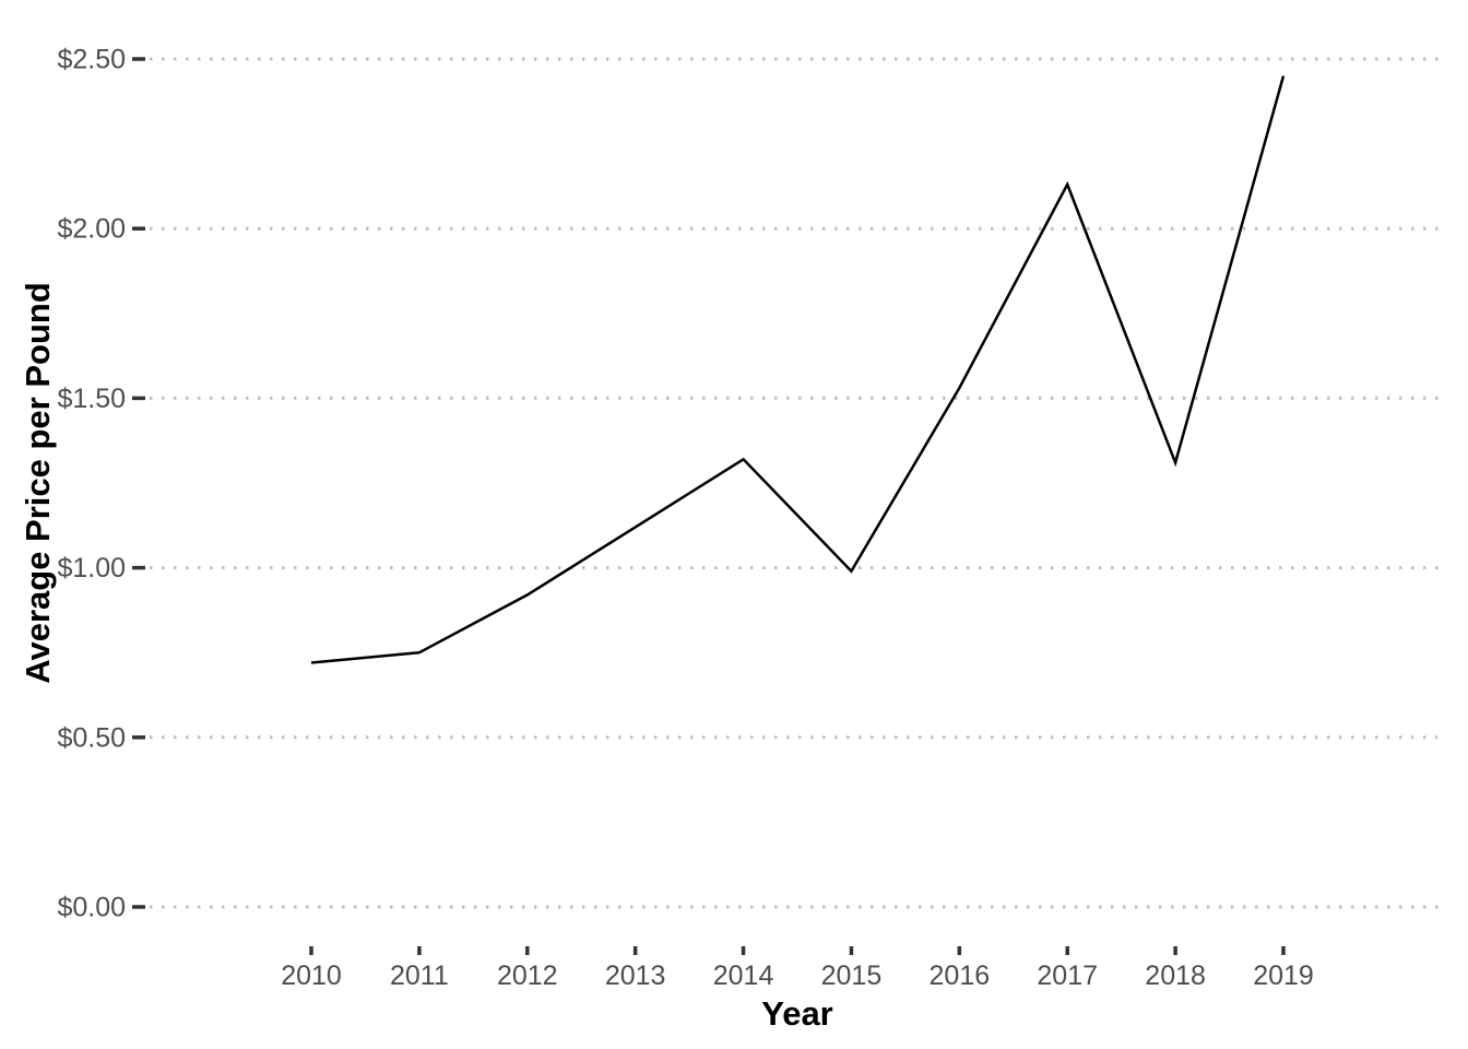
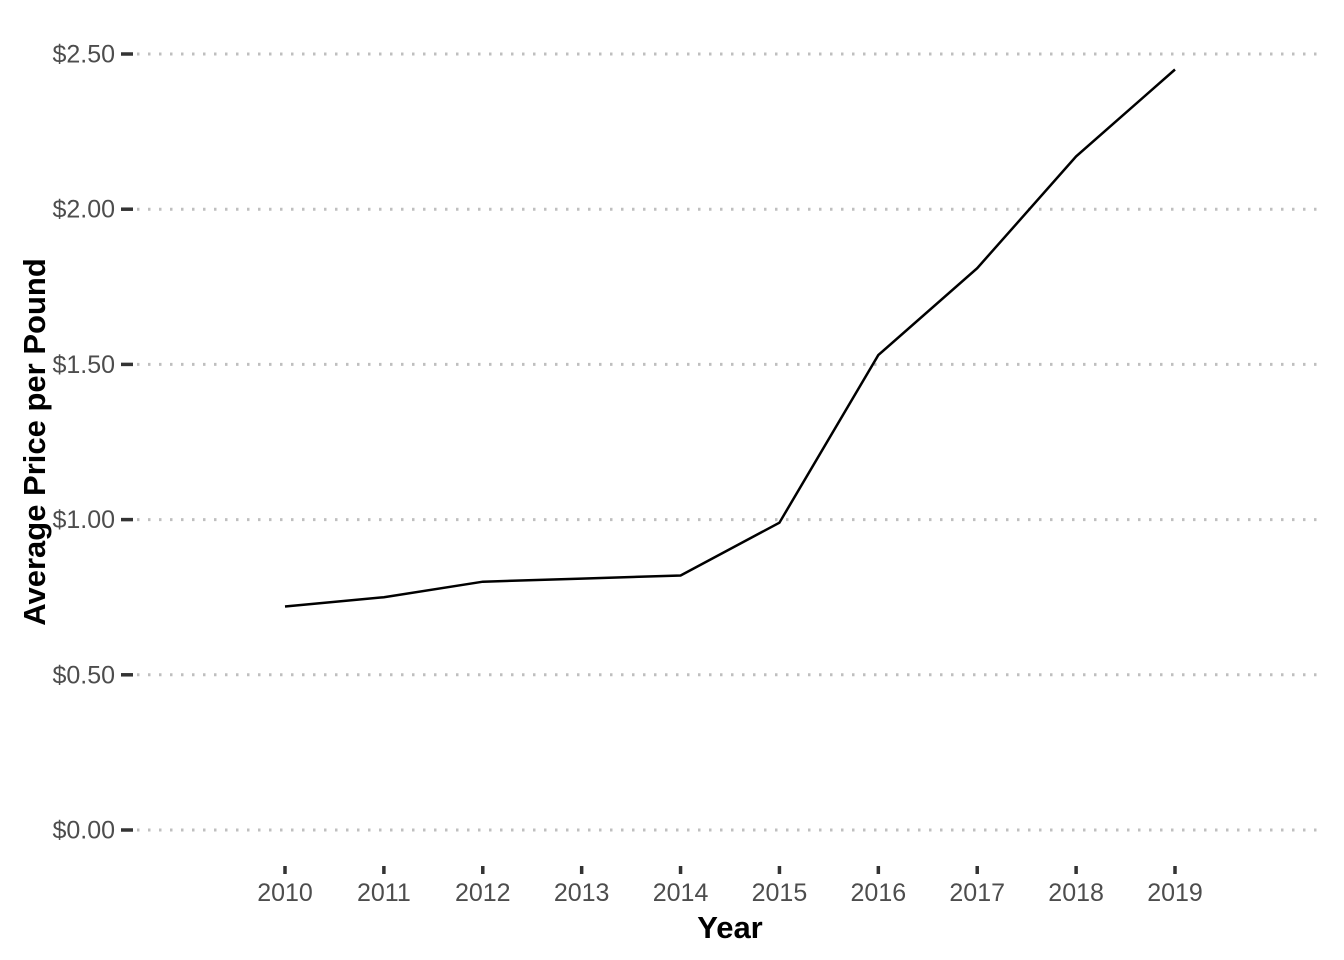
2012: $0.92 -> $0.80
2013: $1.12 -> $0.81
2014: $1.32 -> $0.82
2017: $2.13 -> $1.81
2018: $1.31 -> $2.17
